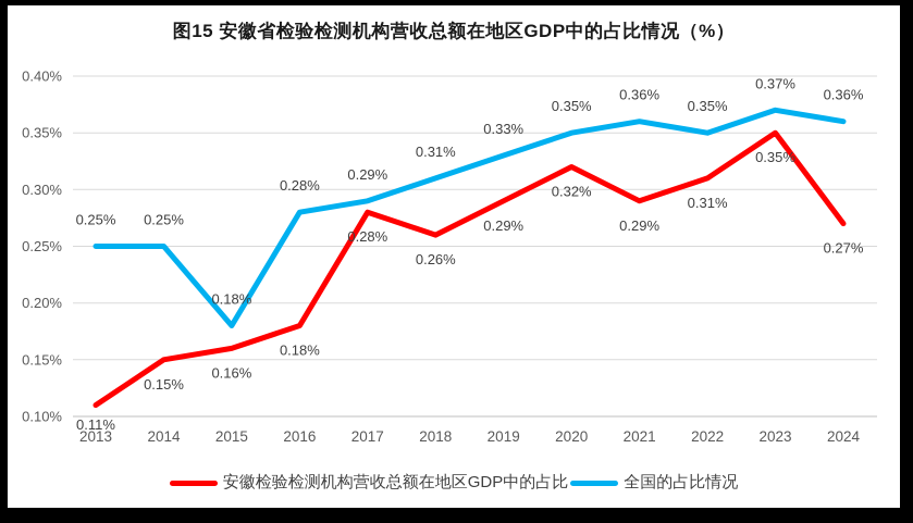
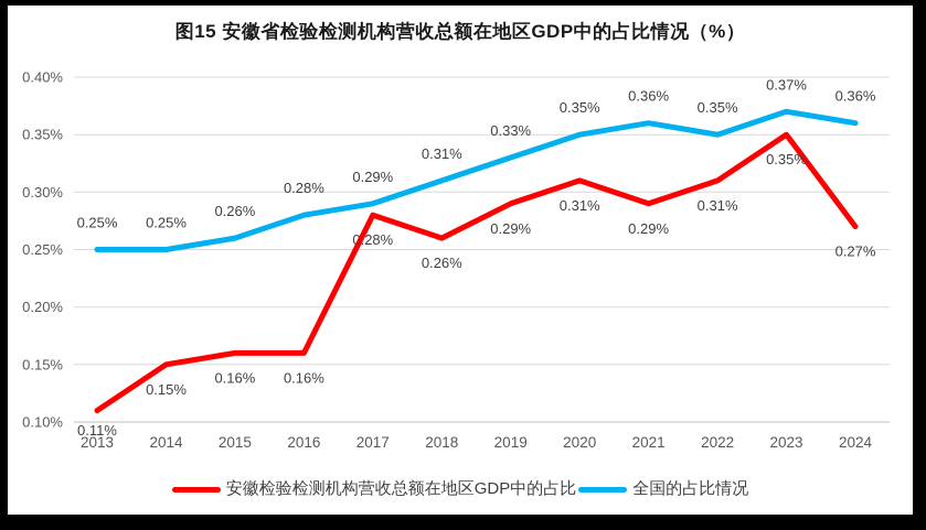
全国的占比情况/2015: 0.18% -> 0.26%
安徽检验检测机构营收总额在地区GDP中的占比/2016: 0.18% -> 0.16%
安徽检验检测机构营收总额在地区GDP中的占比/2020: 0.32% -> 0.31%
